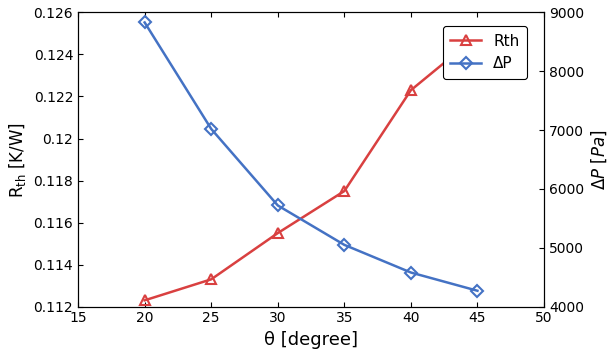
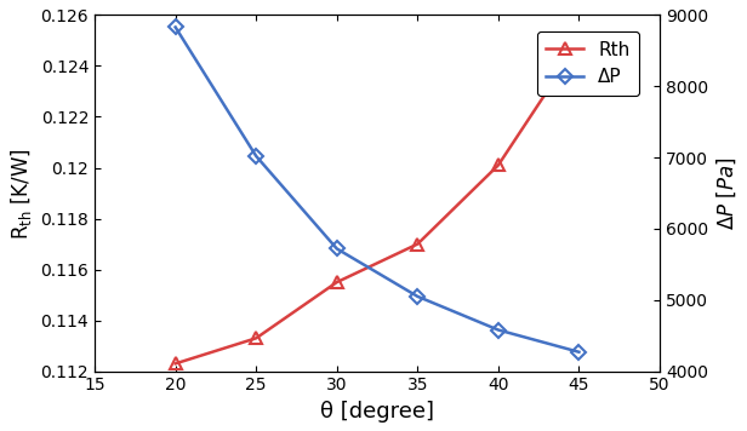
Rth/35: 0.1175 -> 0.1170
Rth/40: 0.1223 -> 0.1201
